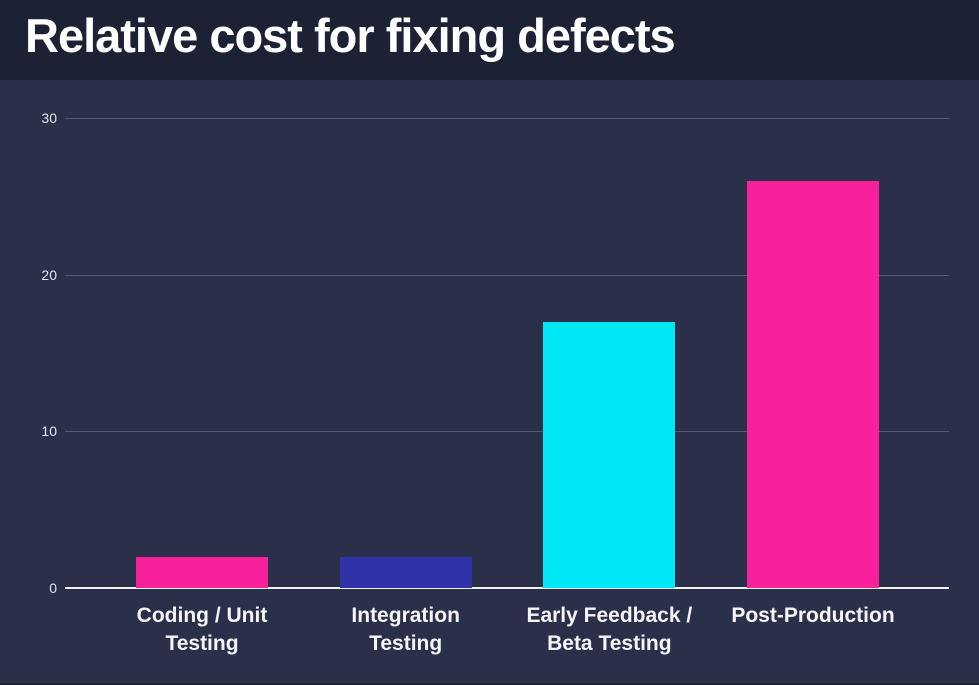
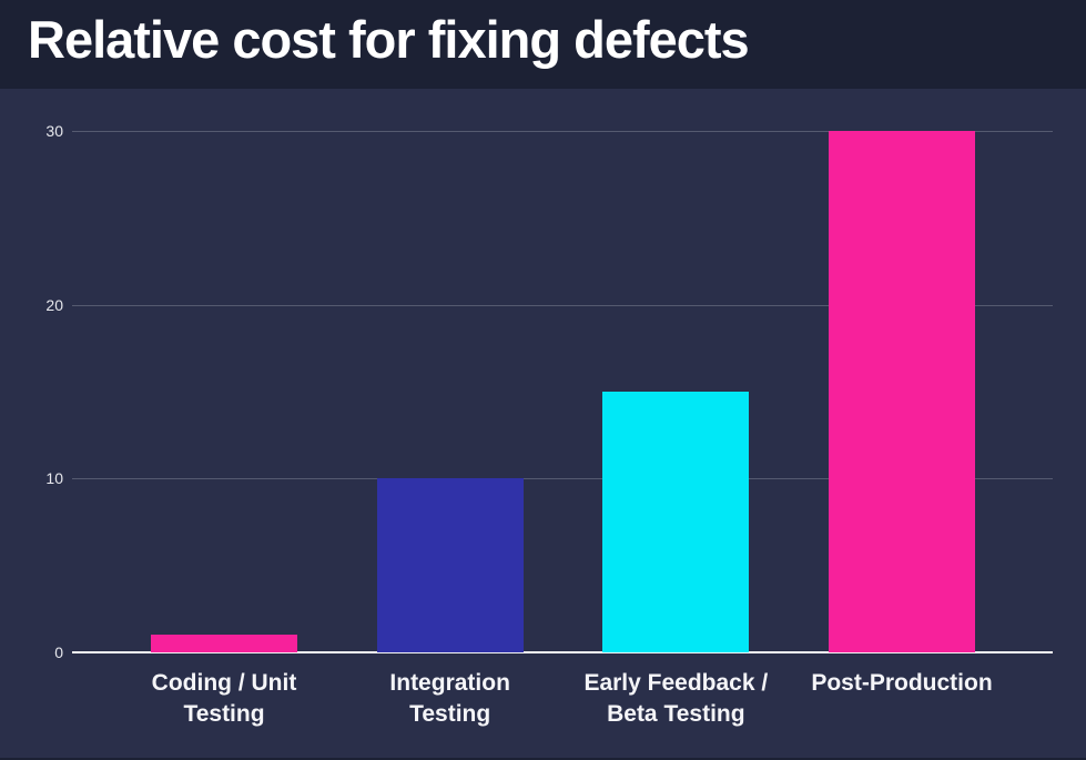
Coding / Unit Testing: 2 -> 1
Integration Testing: 2 -> 10
Early Feedback / Beta Testing: 17 -> 15
Post-Production: 26 -> 30
